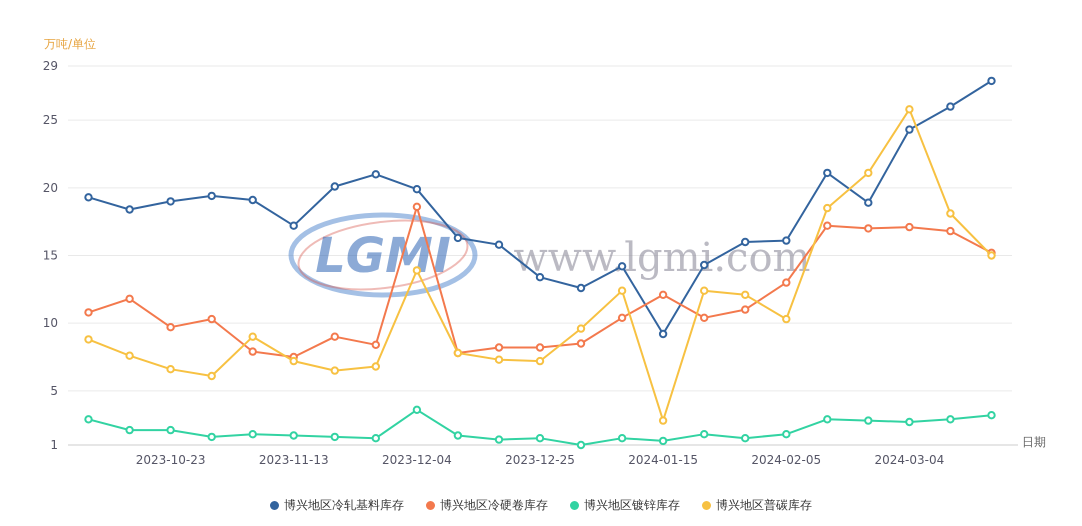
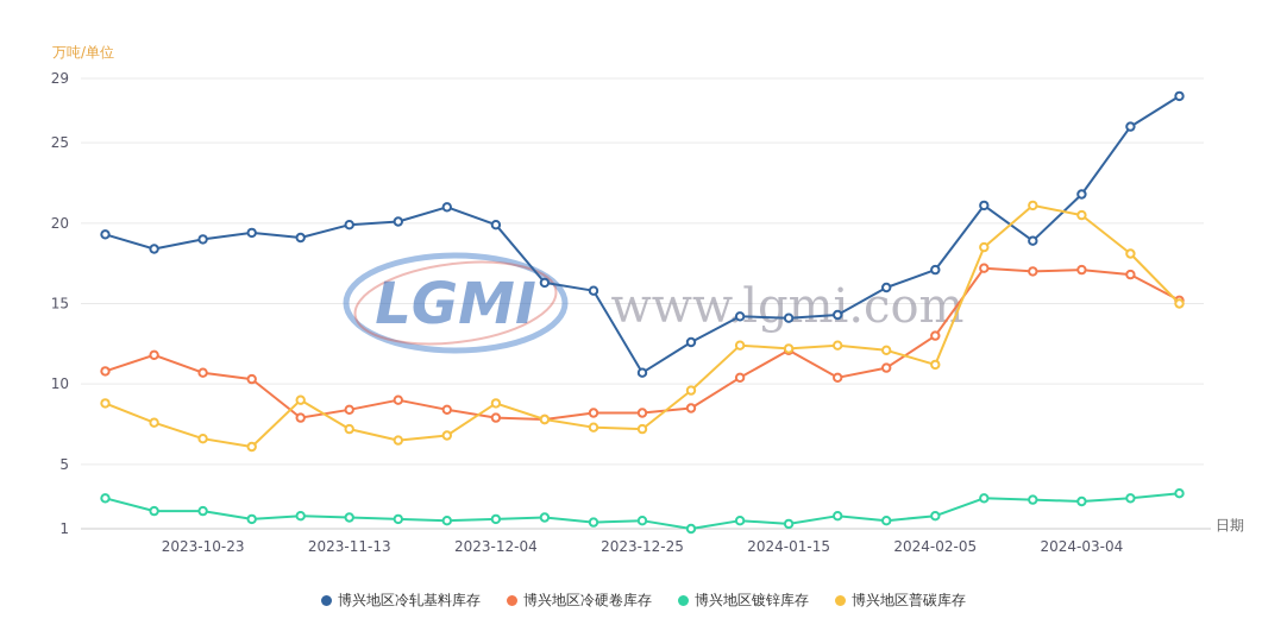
博兴地区冷硬卷库存/2023-10-23: 9.7 -> 10.7
博兴地区冷轧基料库存/2023-11-13: 17.2 -> 19.9
博兴地区冷硬卷库存/2023-11-13: 7.5 -> 8.4
博兴地区冷硬卷库存/2023-12-04: 18.6 -> 7.9
博兴地区镀锌库存/2023-12-04: 3.6 -> 1.6
博兴地区普碳库存/2023-12-04: 13.9 -> 8.8
博兴地区冷轧基料库存/2023-12-25: 13.4 -> 10.7
博兴地区冷轧基料库存/2024-01-15: 9.2 -> 14.1
博兴地区普碳库存/2024-01-15: 2.8 -> 12.2
博兴地区冷轧基料库存/2024-02-05: 16.1 -> 17.1
博兴地区普碳库存/2024-02-05: 10.3 -> 11.2
博兴地区冷轧基料库存/2024-03-04: 24.3 -> 21.8
博兴地区普碳库存/2024-03-04: 25.8 -> 20.5
